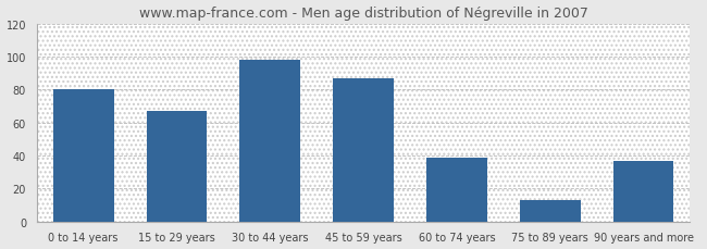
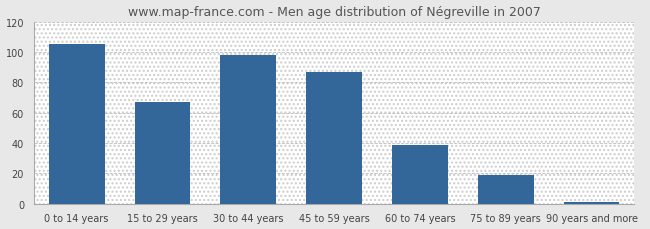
0 to 14 years: 80 -> 105
75 to 89 years: 13 -> 19
90 years and more: 37 -> 1
